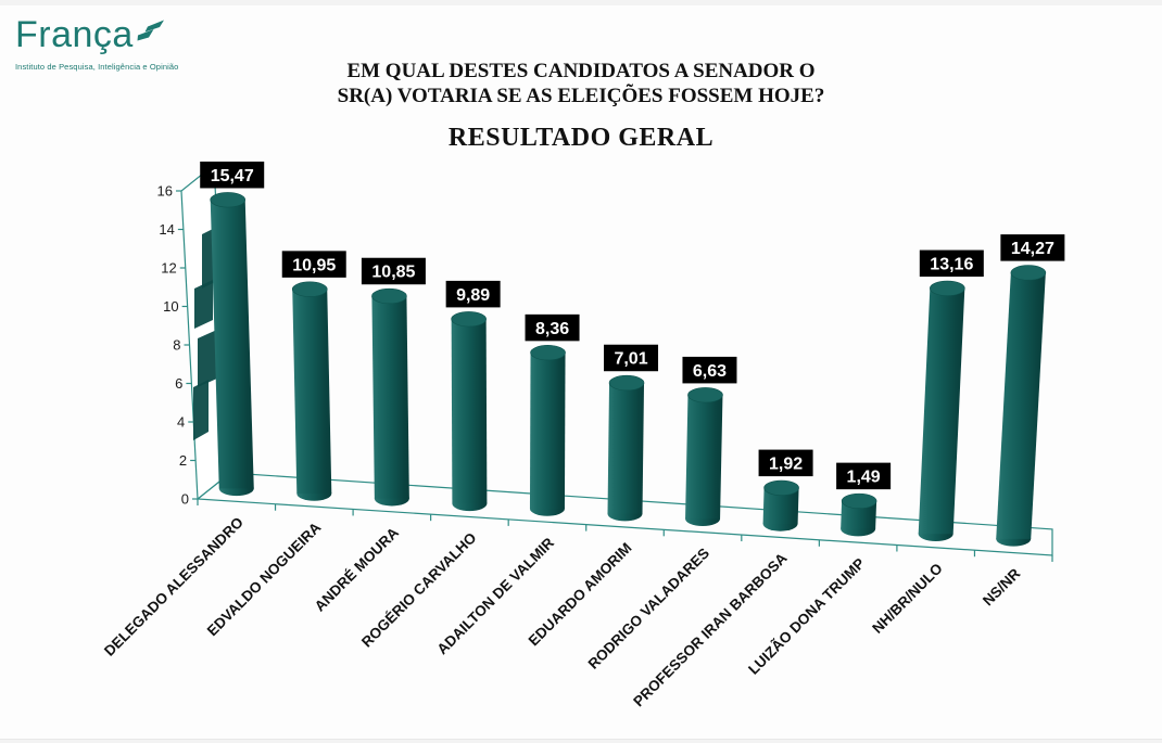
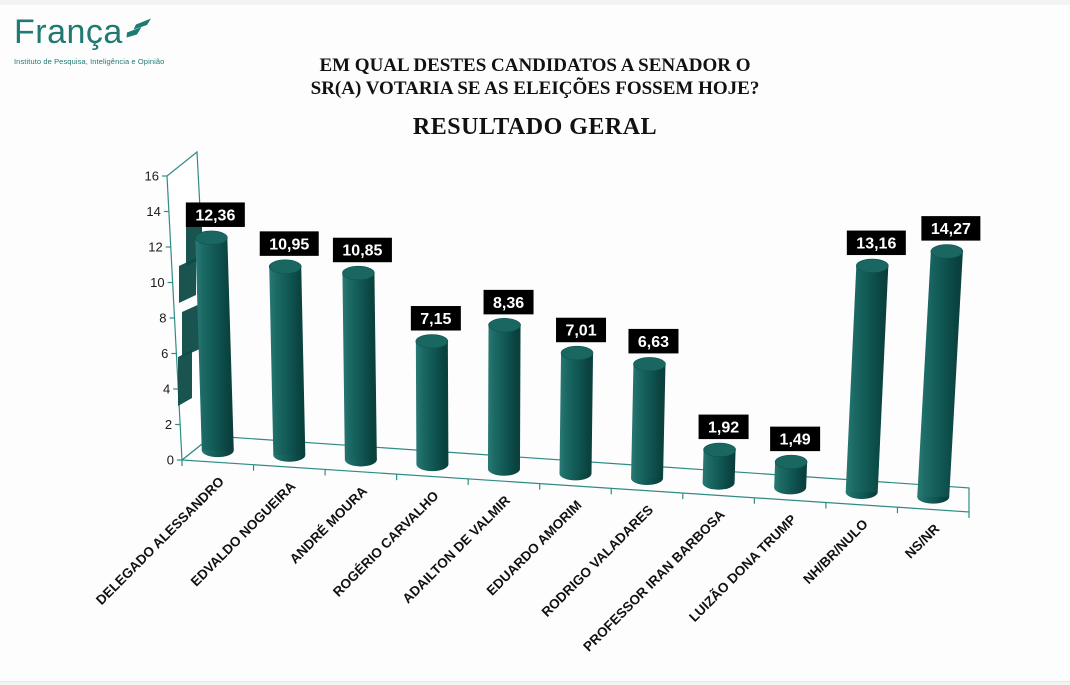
DELEGADO ALESSANDRO: 15,47 -> 12,36
ROGÉRIO CARVALHO: 9,89 -> 7,15
